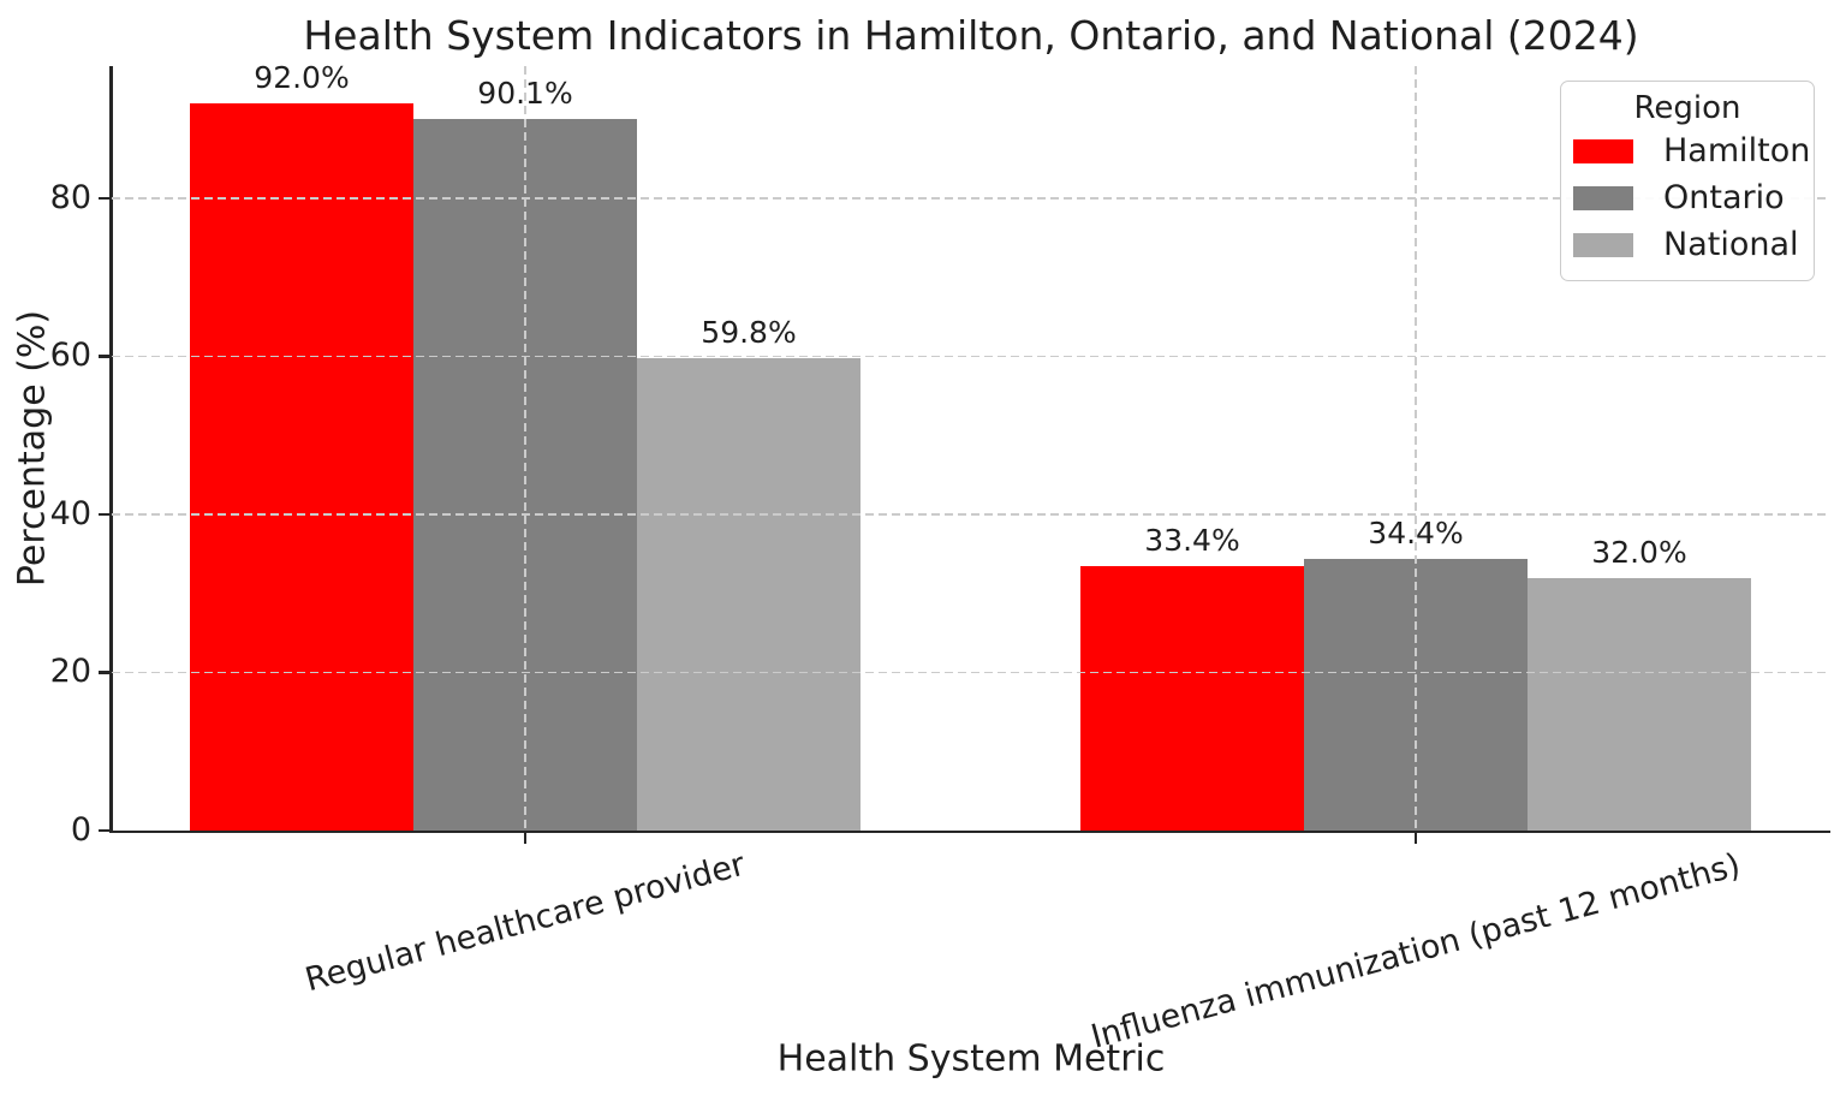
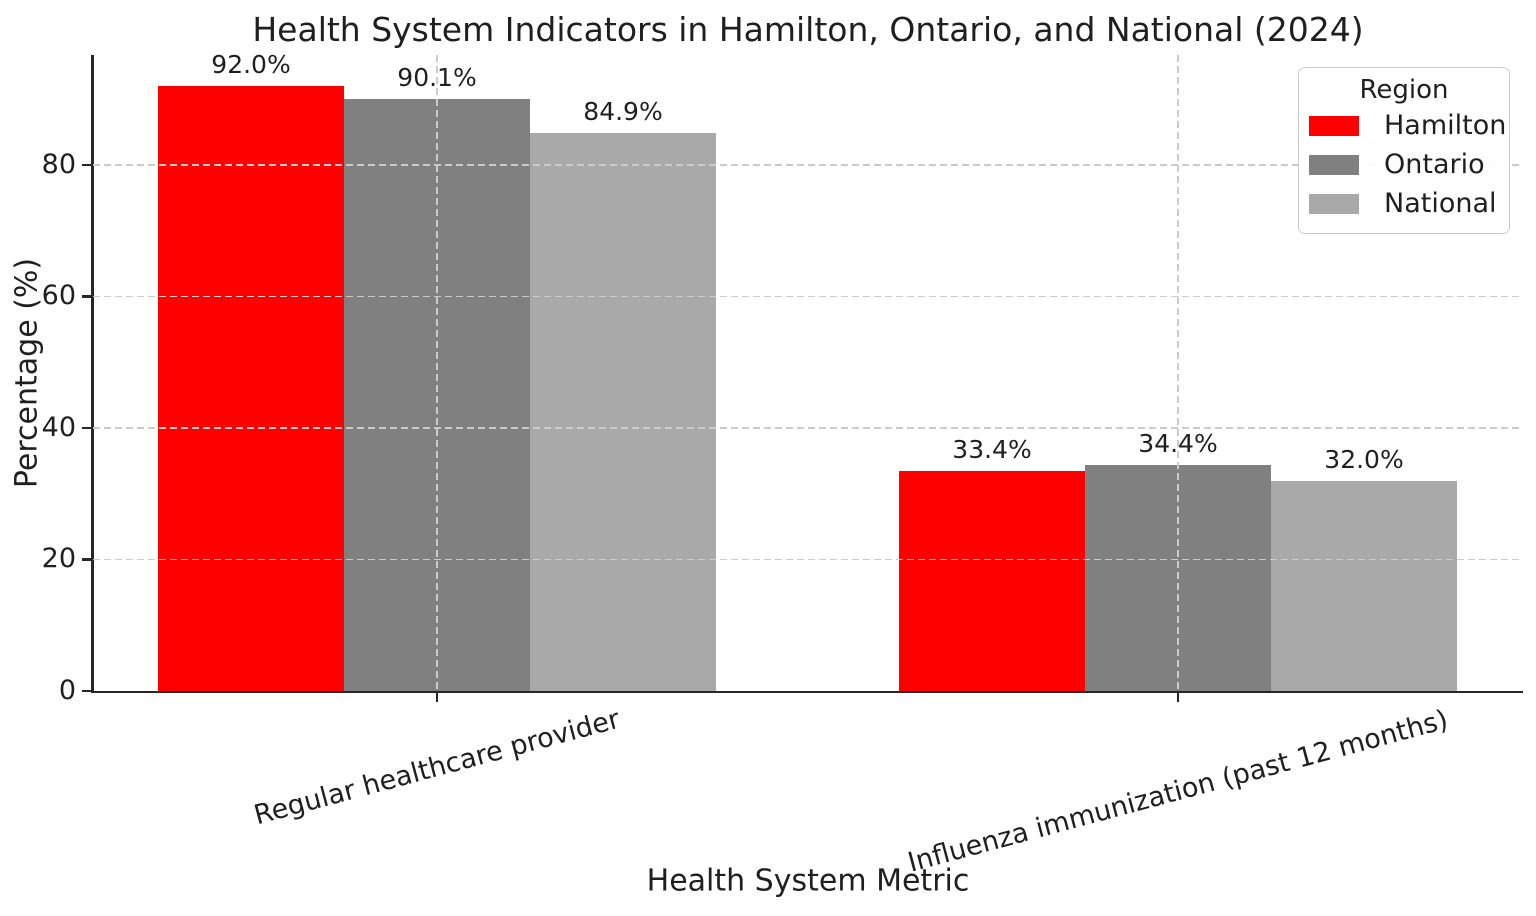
National/Regular healthcare provider: 59.8% -> 84.9%
